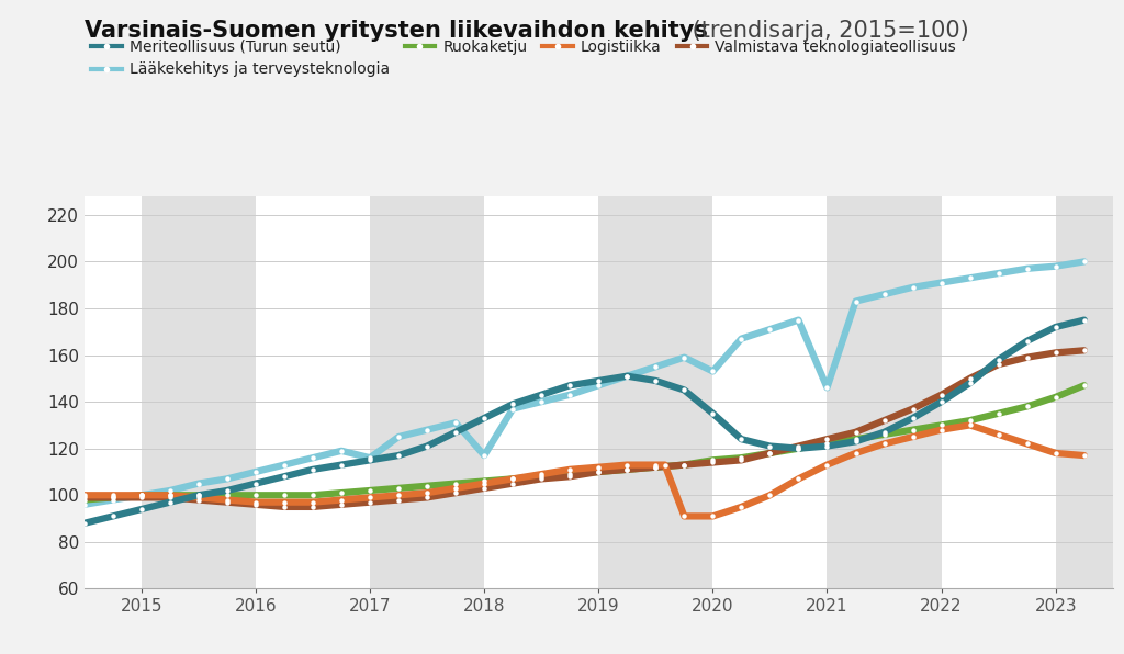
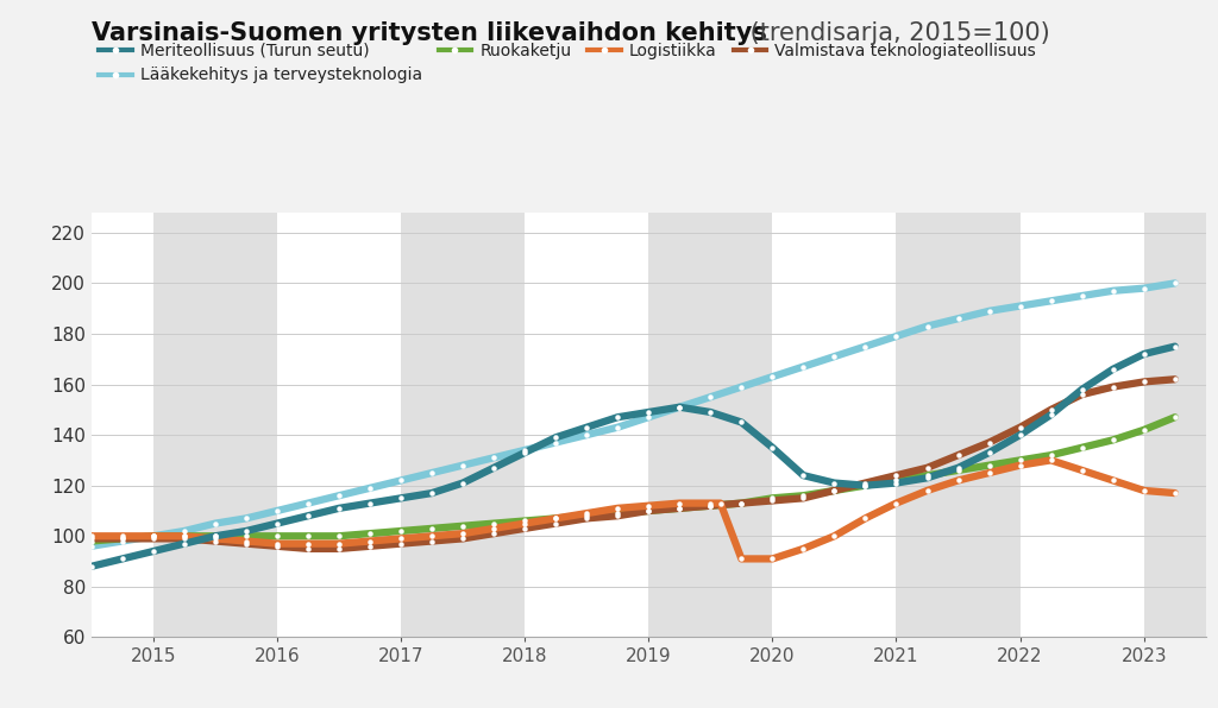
Lääkekehitys ja terveysteknologia/2017: 116 -> 122
Lääkekehitys ja terveysteknologia/2018: 117 -> 134
Lääkekehitys ja terveysteknologia/2020: 153 -> 163
Lääkekehitys ja terveysteknologia/2021: 146 -> 179
